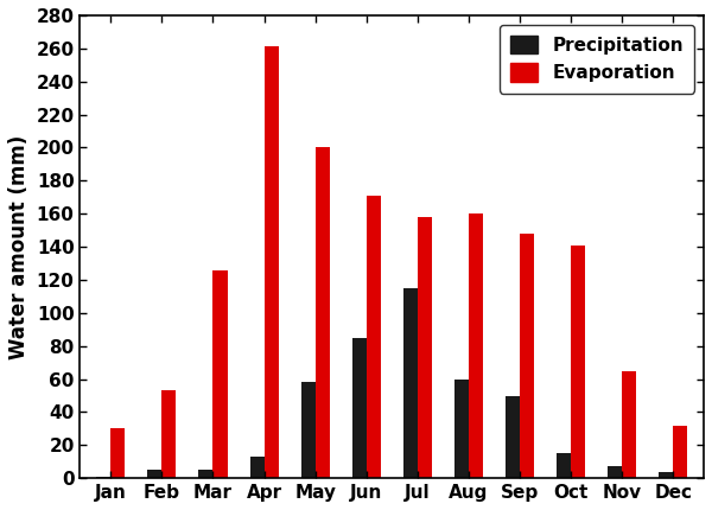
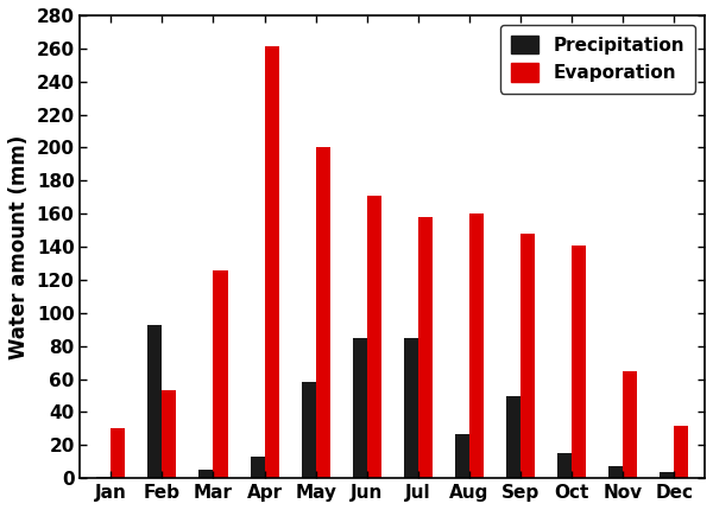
Precipitation/Feb: 5 -> 93
Precipitation/Jul: 115 -> 85
Precipitation/Aug: 60 -> 27
